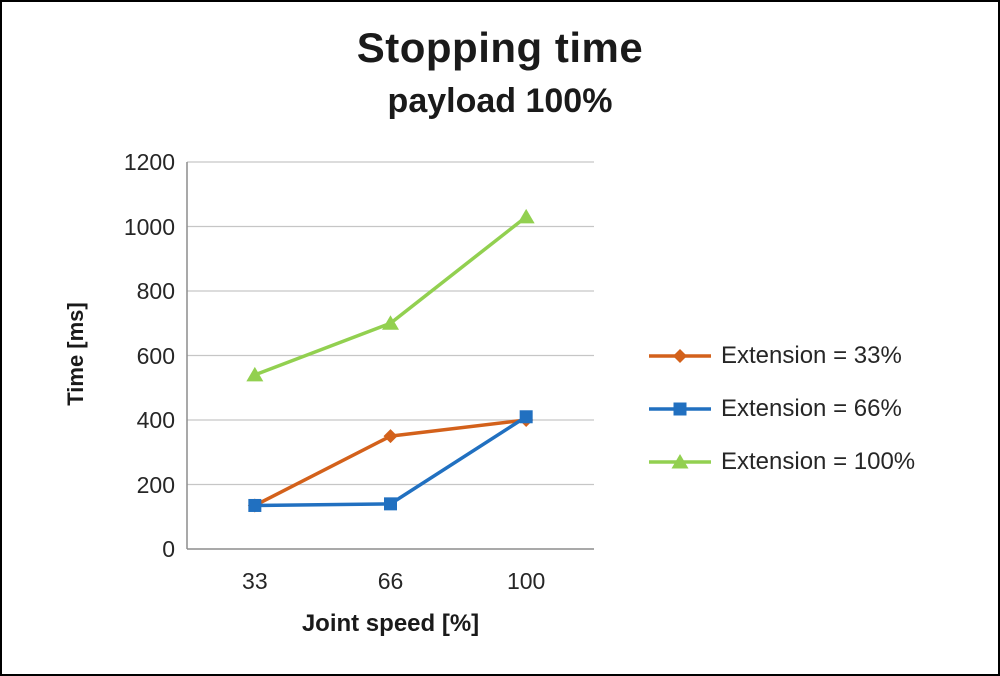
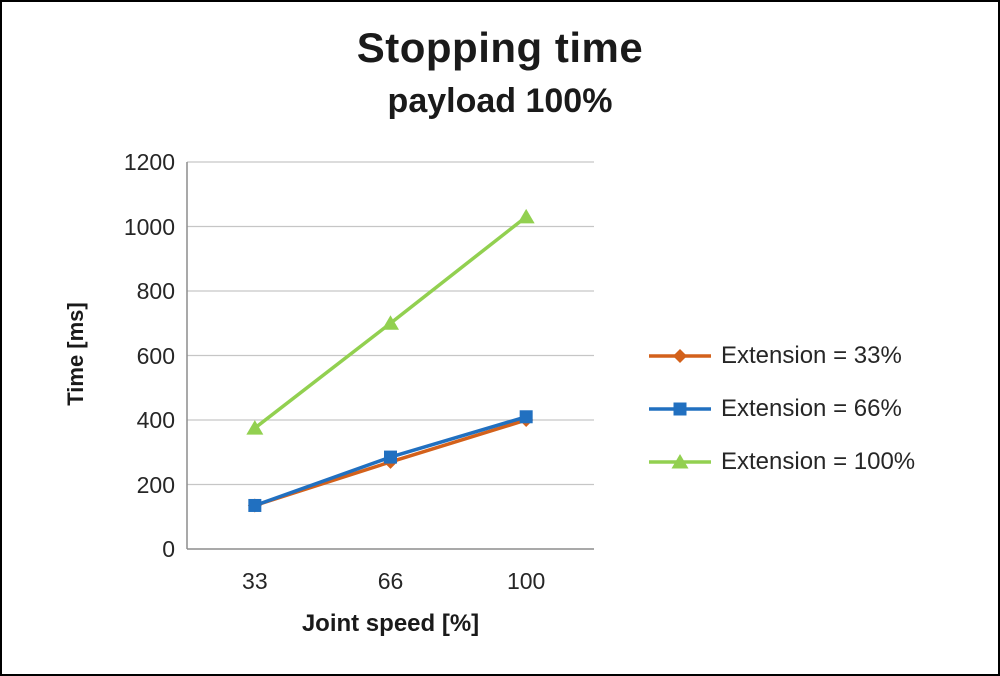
Extension = 100%/33: 540 -> 380
Extension = 33%/66: 350 -> 270
Extension = 66%/66: 140 -> 280
